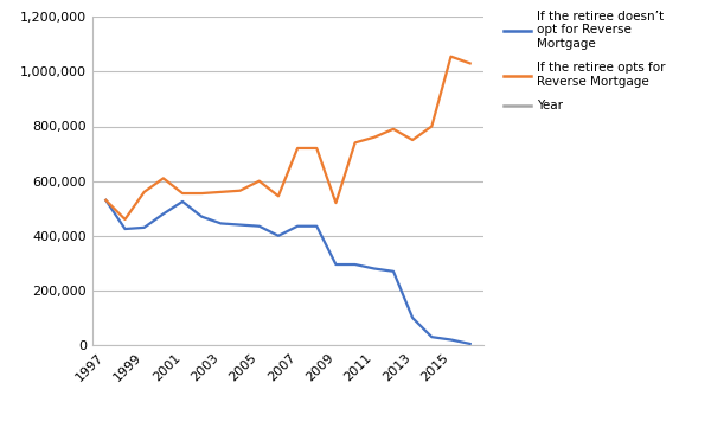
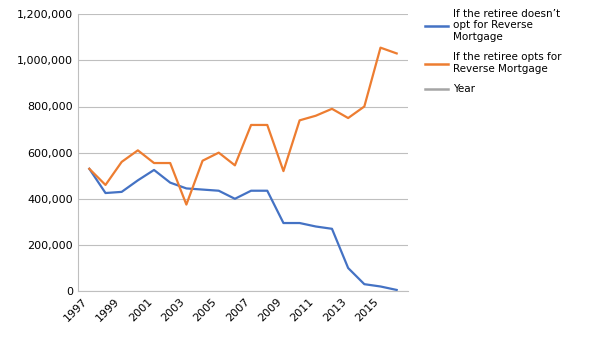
If the retiree opts for Reverse Mortgage/2003: 560,000 -> 375,000
